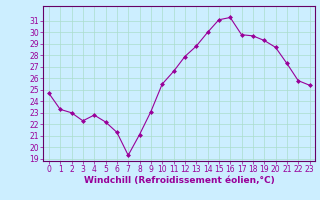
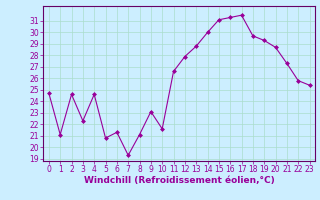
1: 23.3 -> 21.1
2: 23.0 -> 24.6
4: 22.8 -> 24.6
5: 22.2 -> 20.8
10: 25.5 -> 21.6
17: 29.8 -> 31.5
